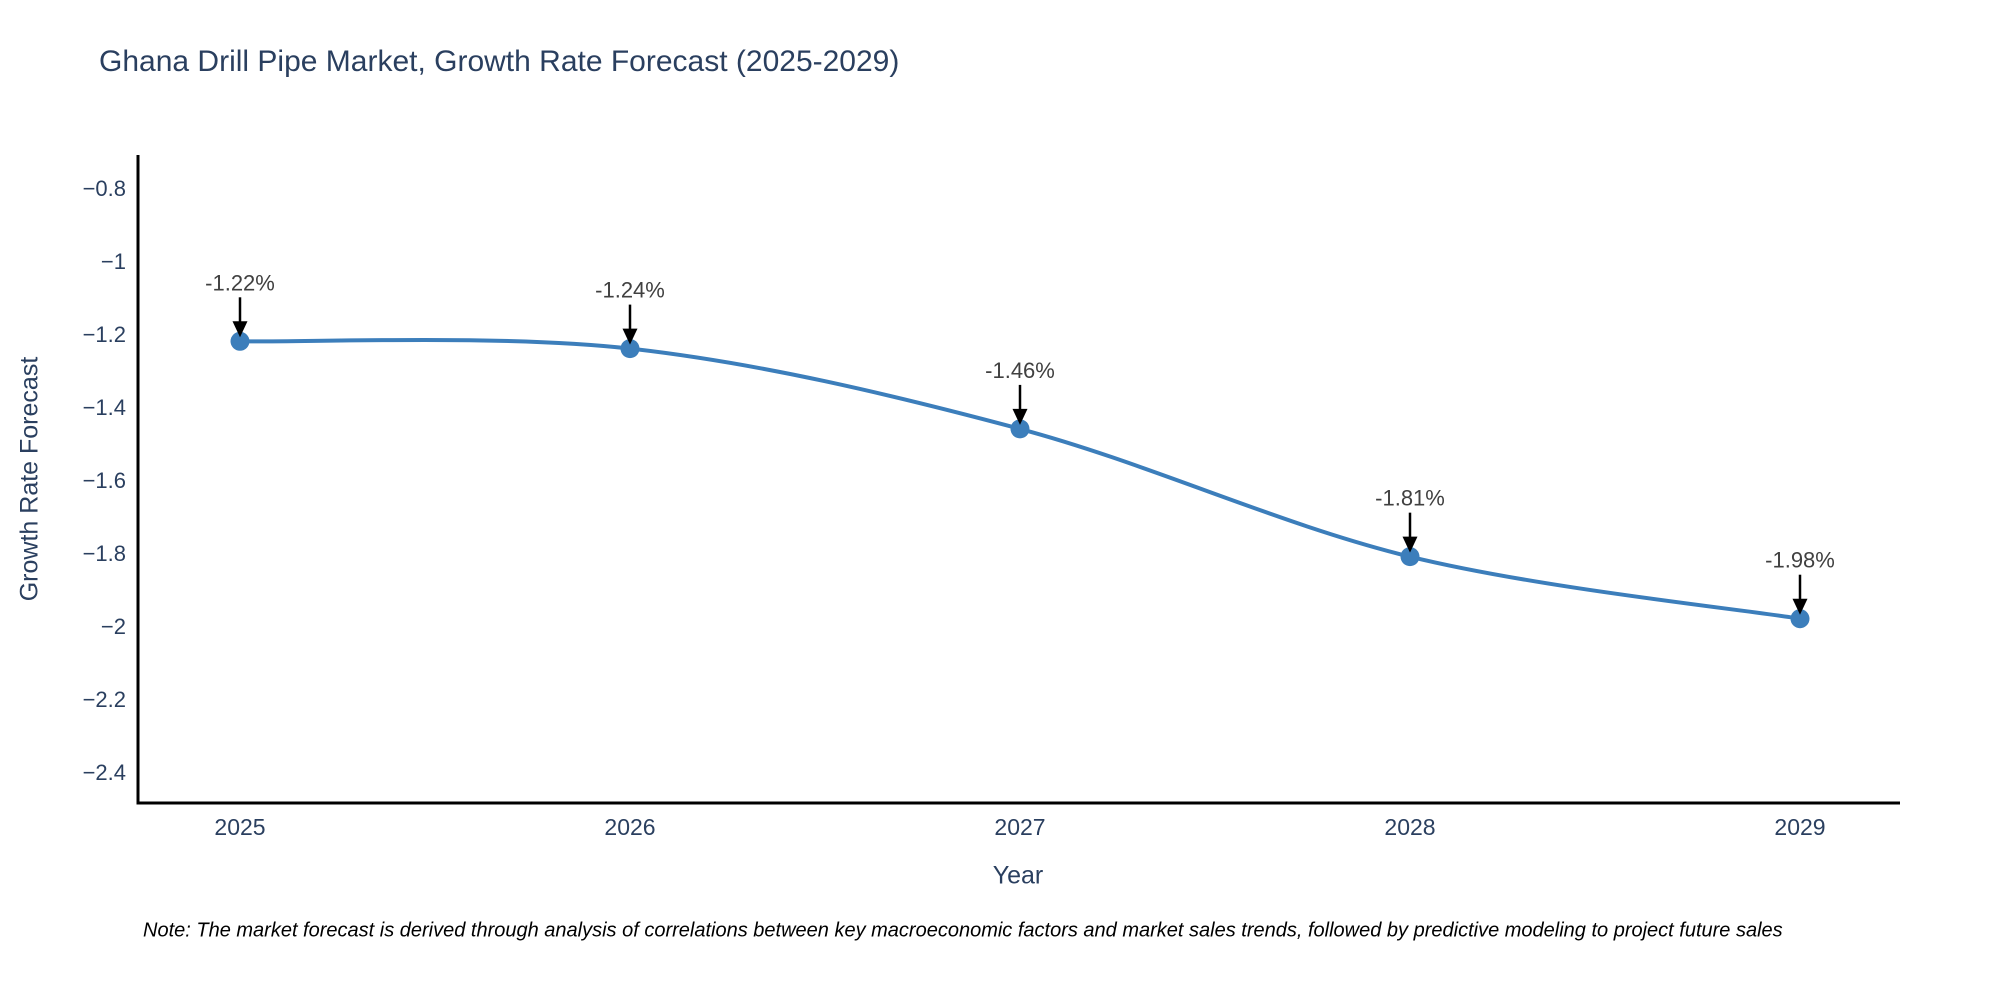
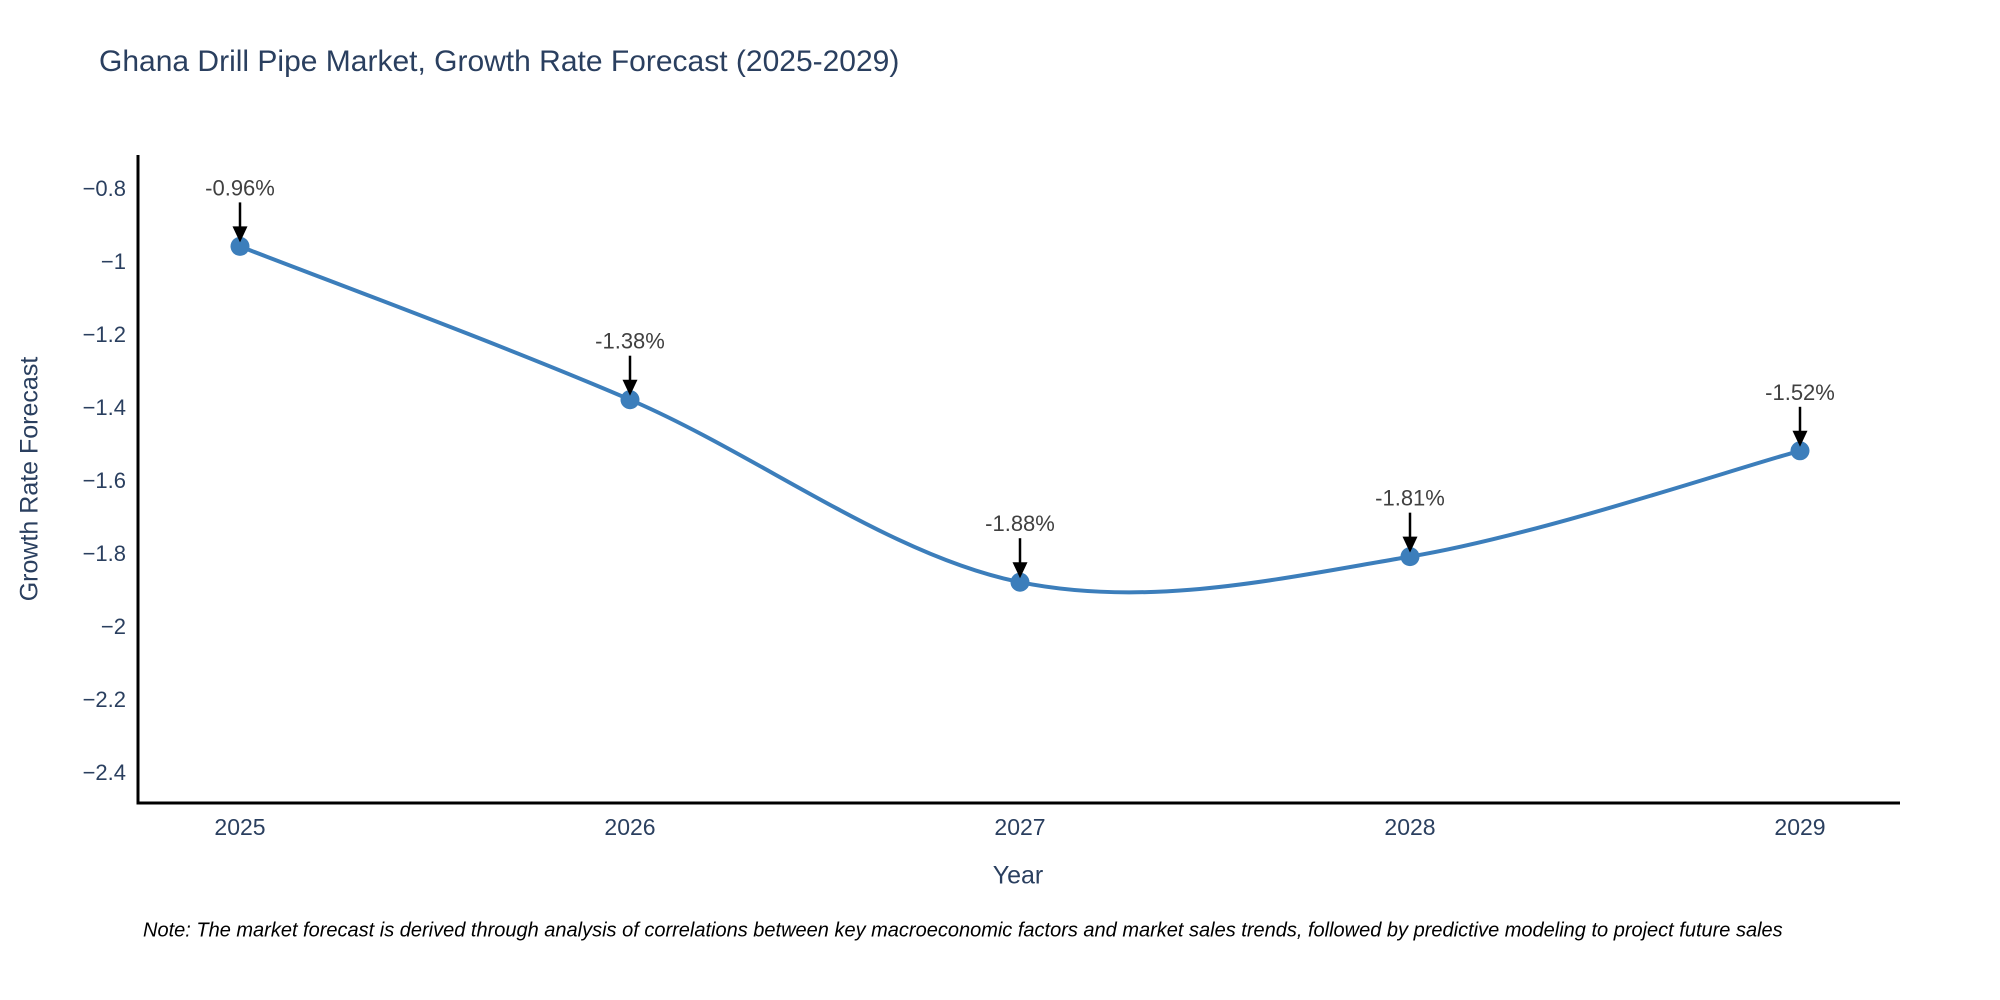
2025: -1.22% -> -0.96%
2026: -1.24% -> -1.38%
2027: -1.46% -> -1.88%
2029: -1.98% -> -1.52%
